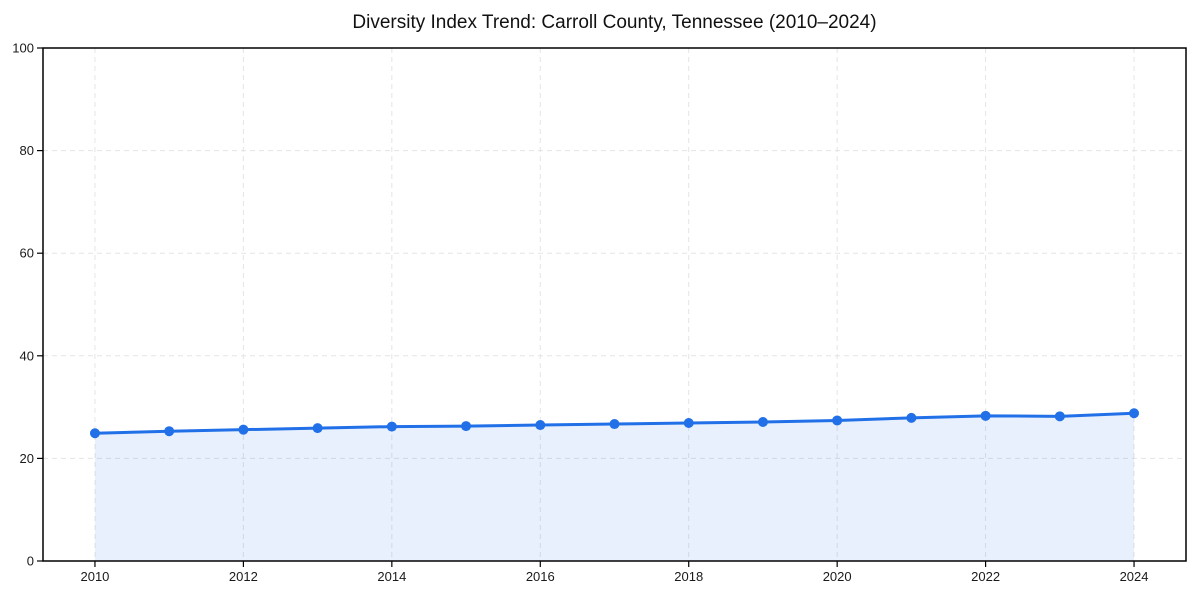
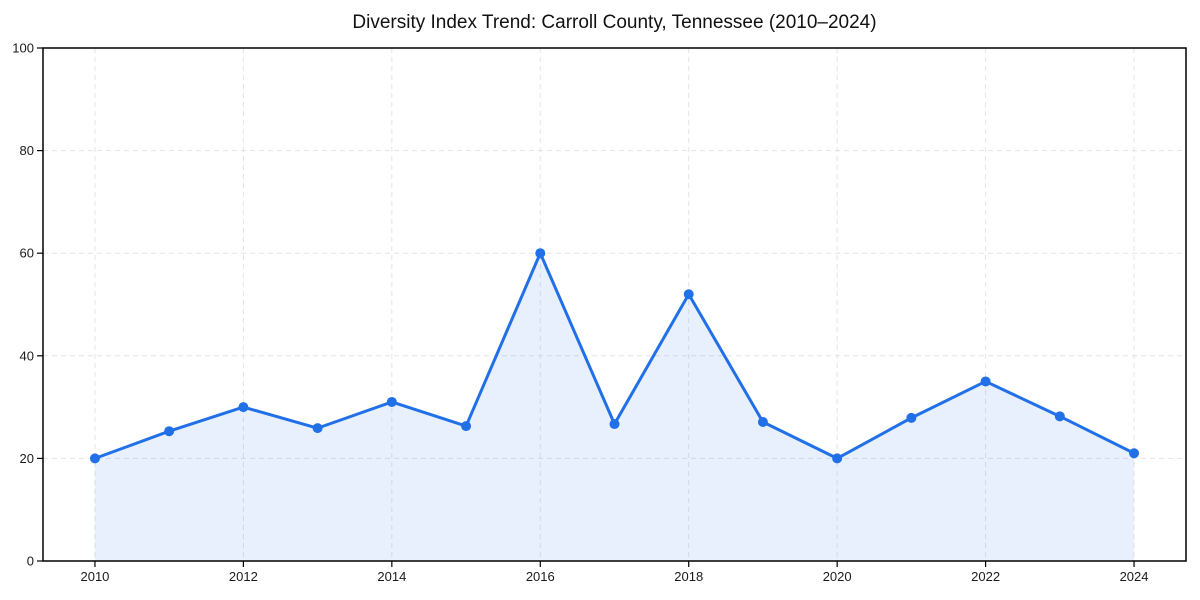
2010: 25 -> 20
2012: 26 -> 30
2014: 26 -> 31
2016: 26 -> 60
2018: 27 -> 52
2020: 27 -> 20
2022: 28 -> 35
2024: 29 -> 21
